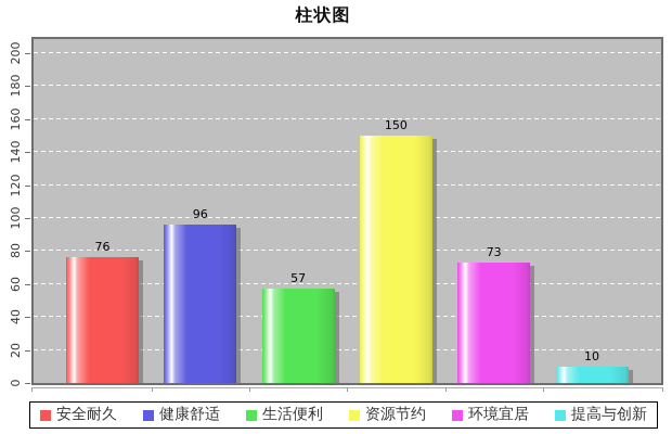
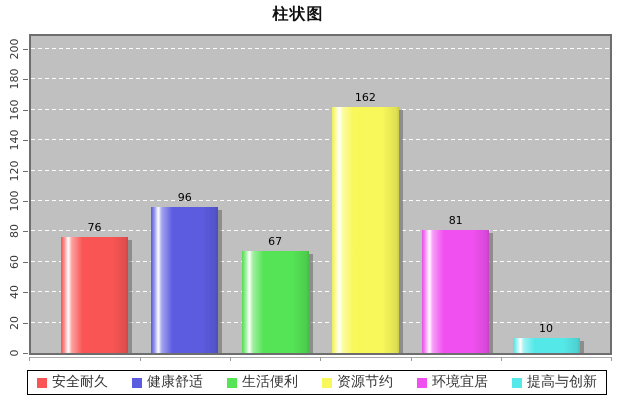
生活便利: 57 -> 67
资源节约: 150 -> 162
环境宜居: 73 -> 81
